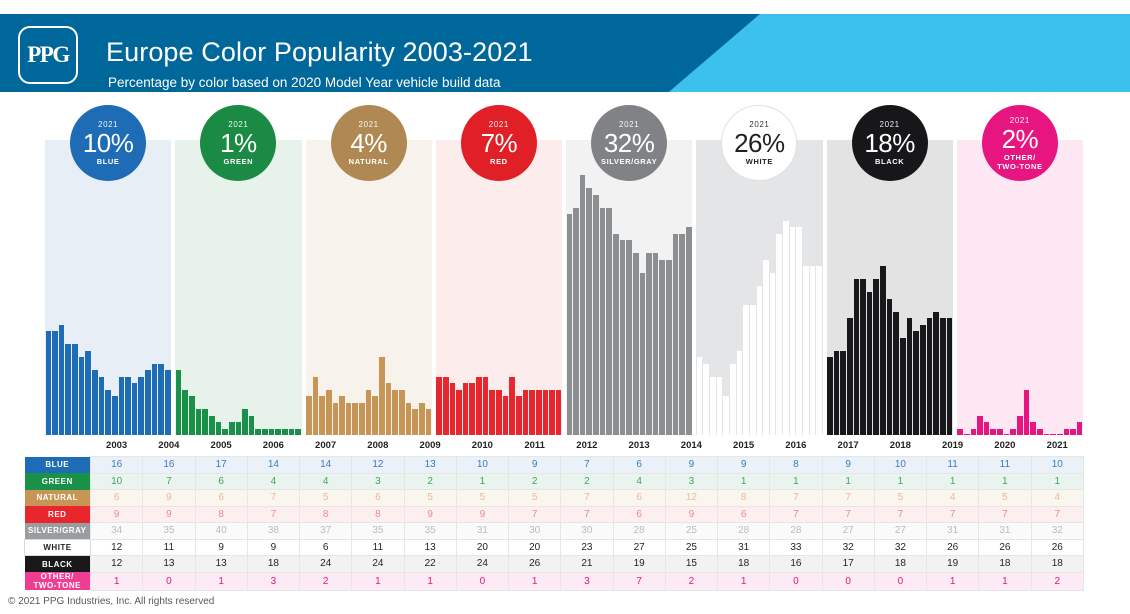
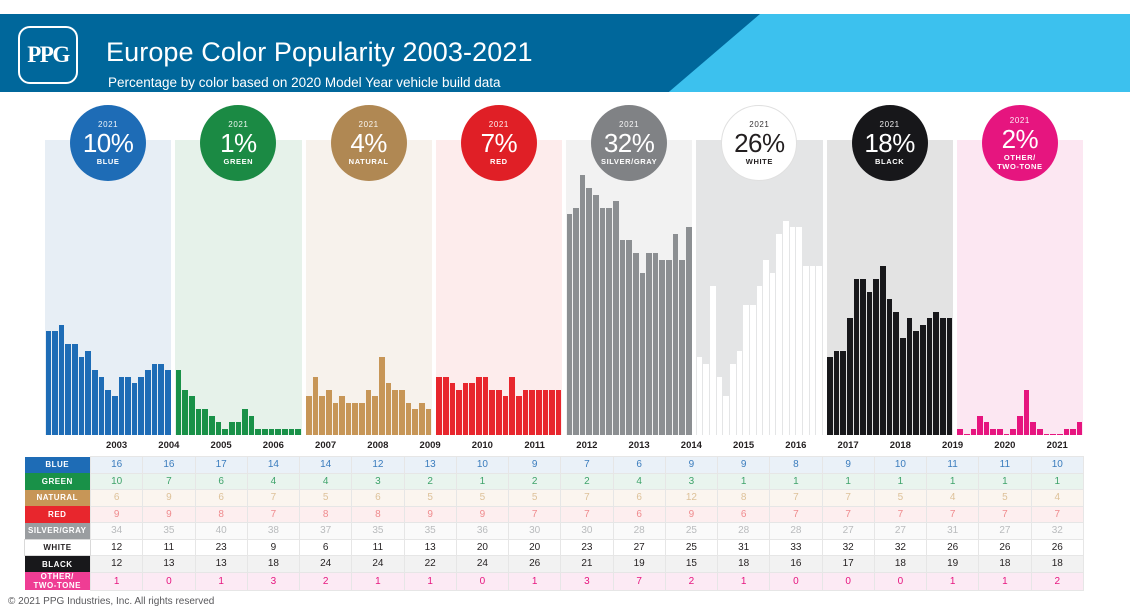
WHITE/2005: 9 -> 23
SILVER/GRAY/2010: 31 -> 36
SILVER/GRAY/2020: 31 -> 27
